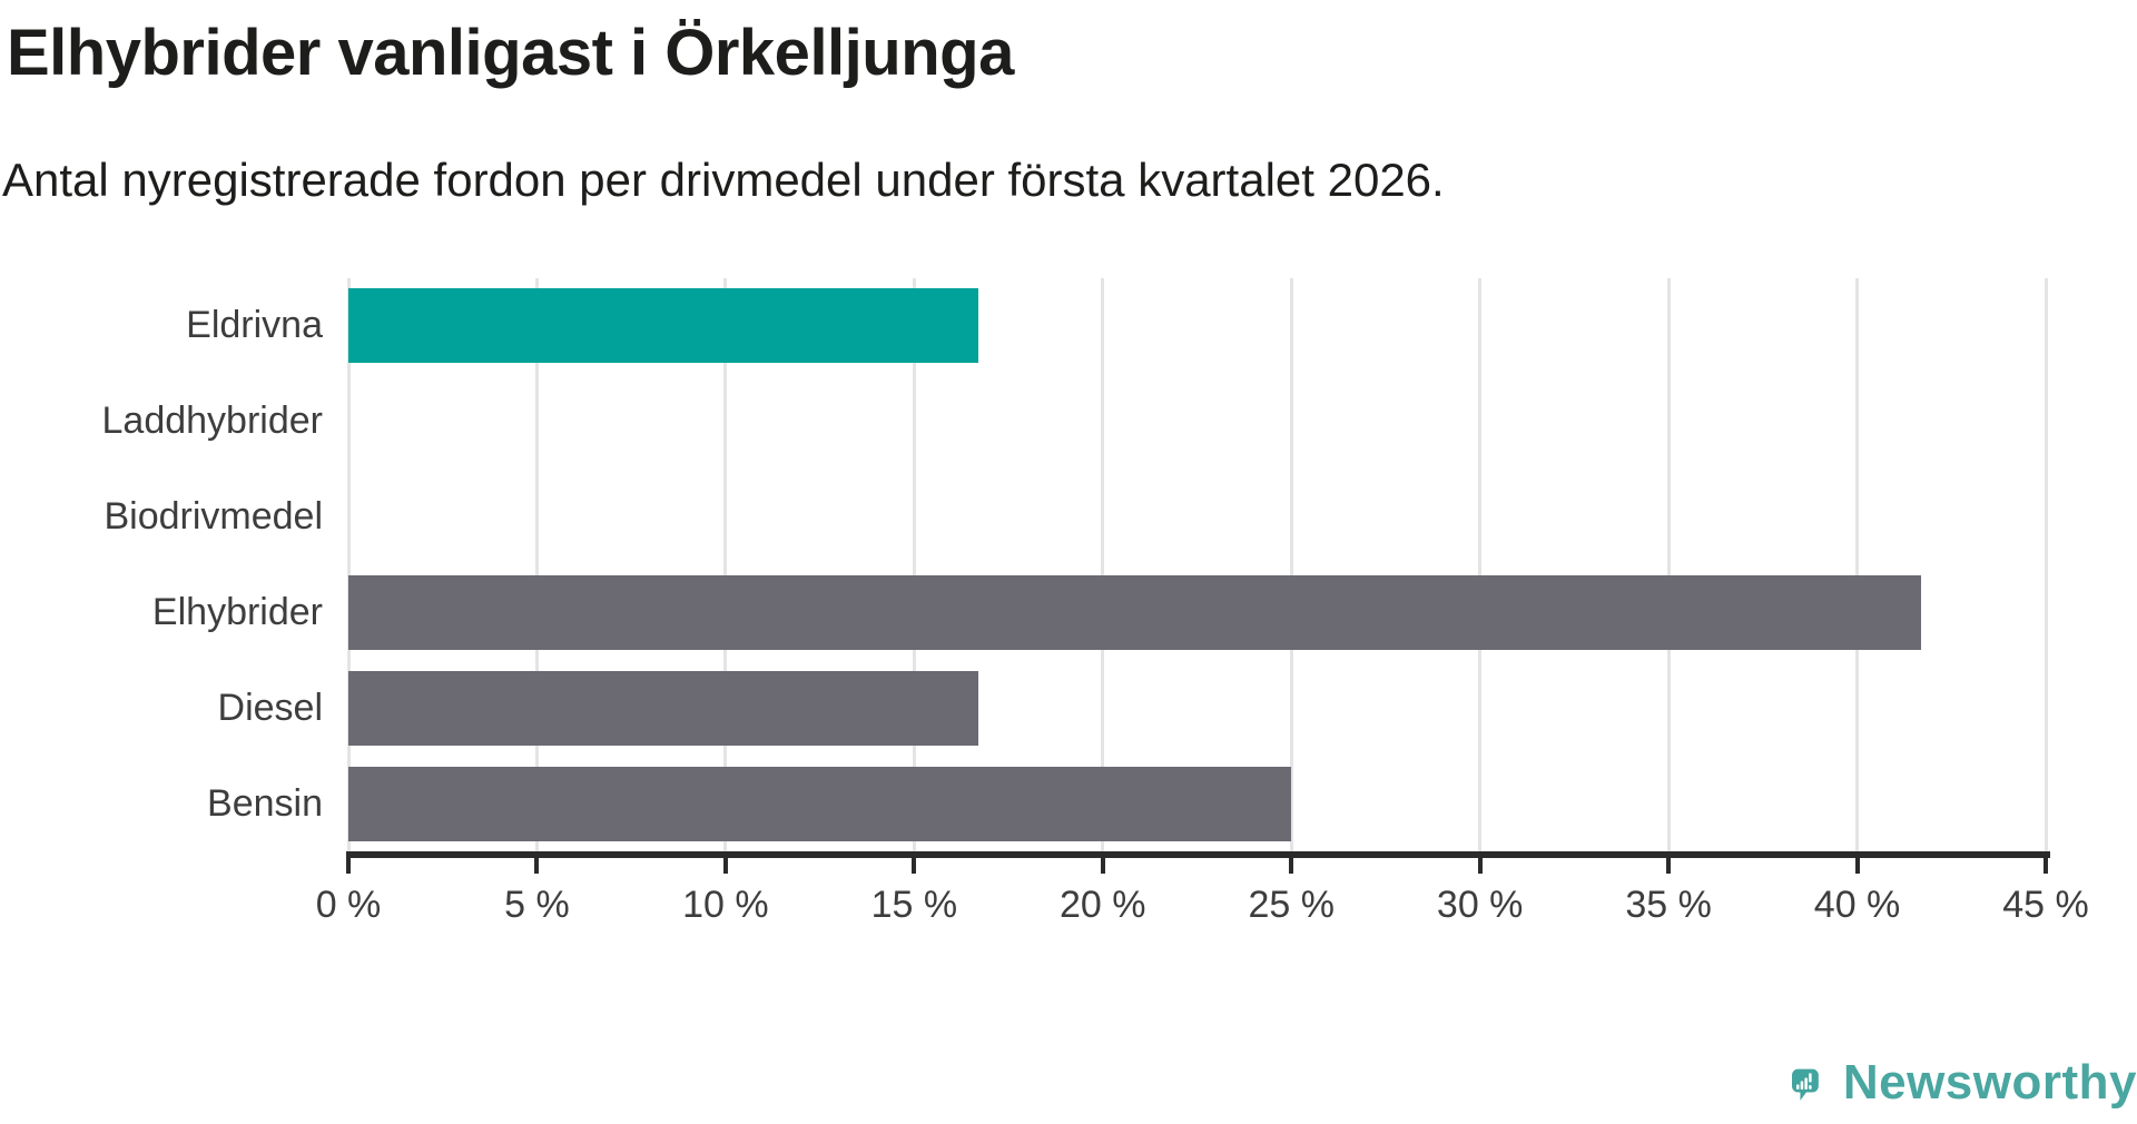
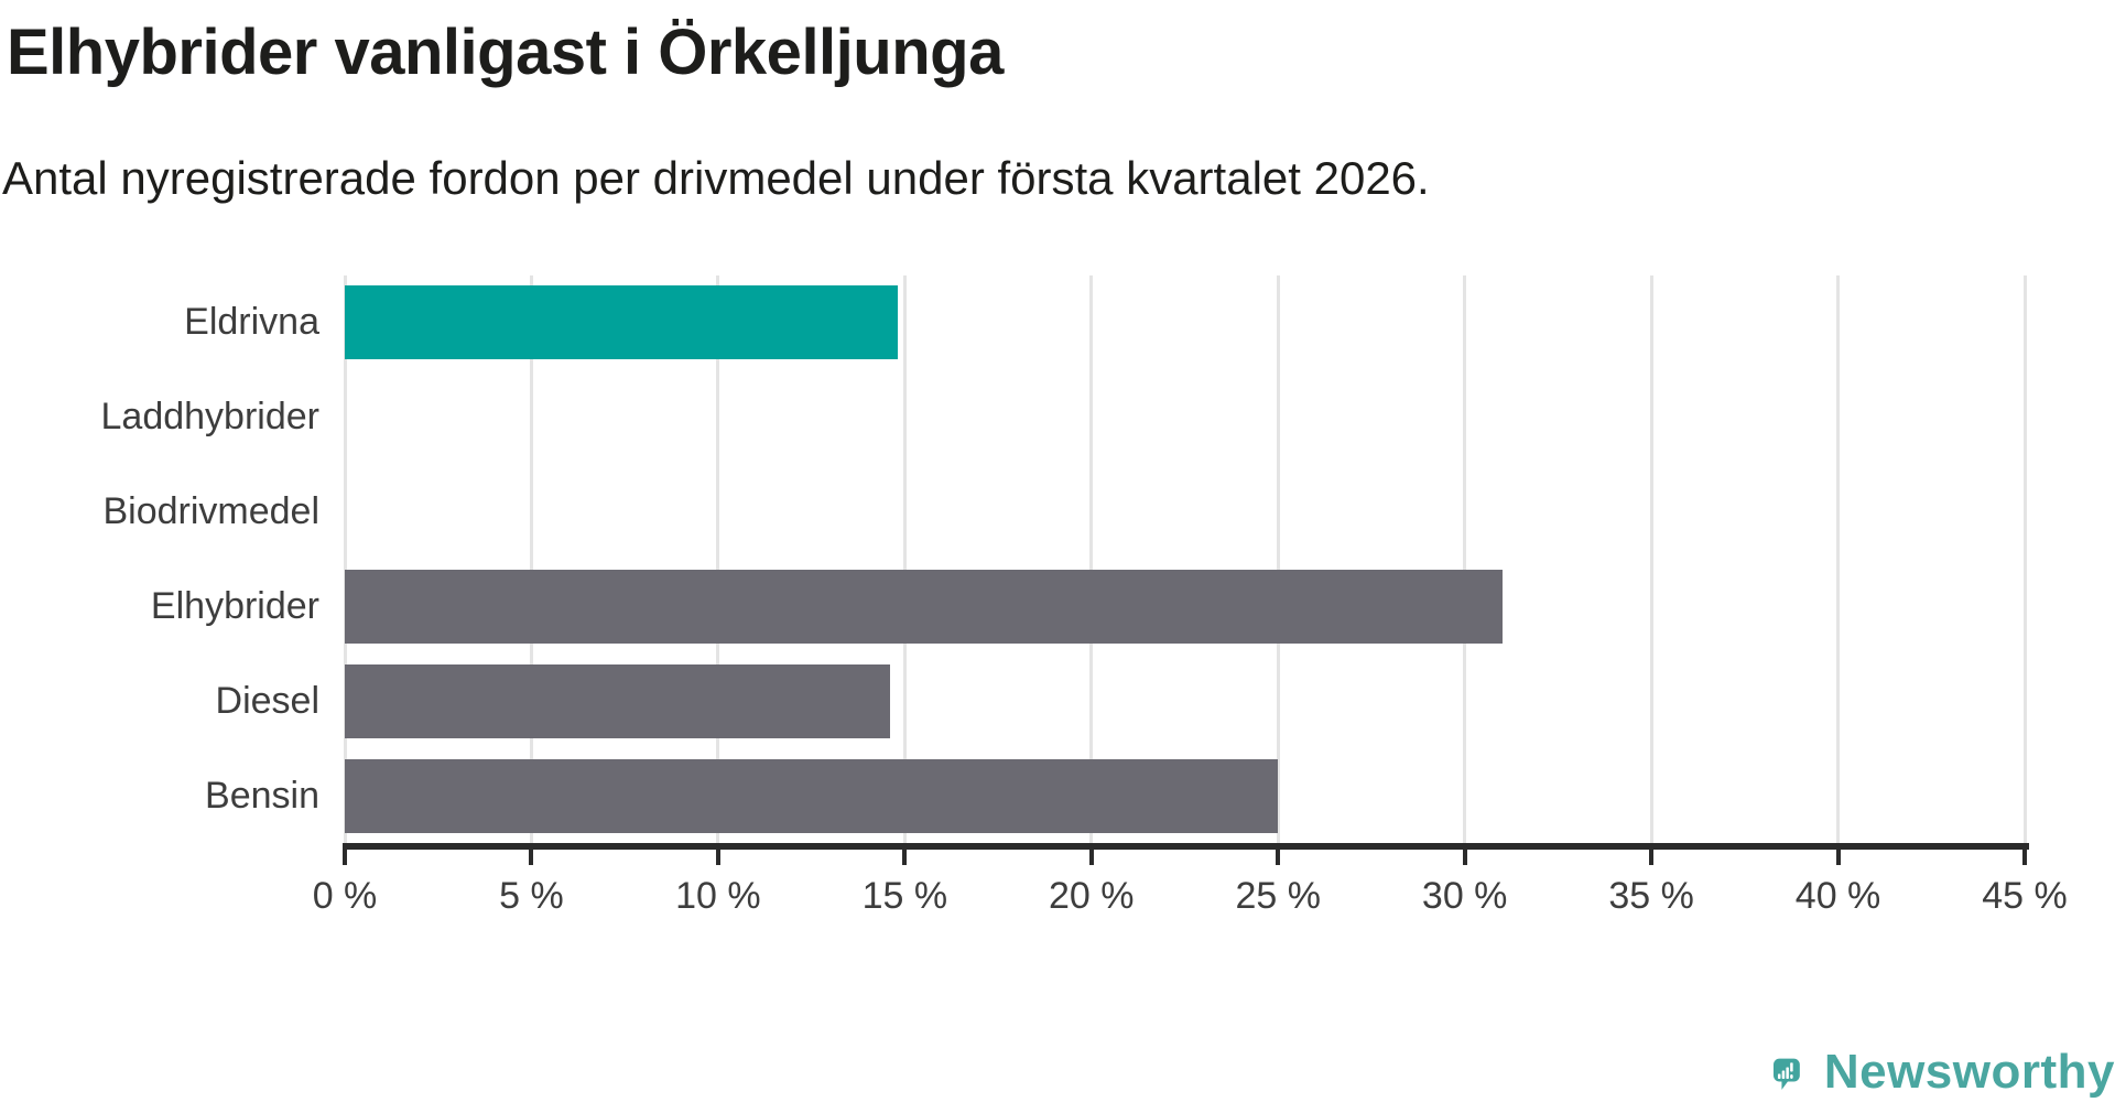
Eldrivna: 16.7% -> 14.8%
Elhybrider: 41.7% -> 31.0%
Diesel: 16.7% -> 14.6%
